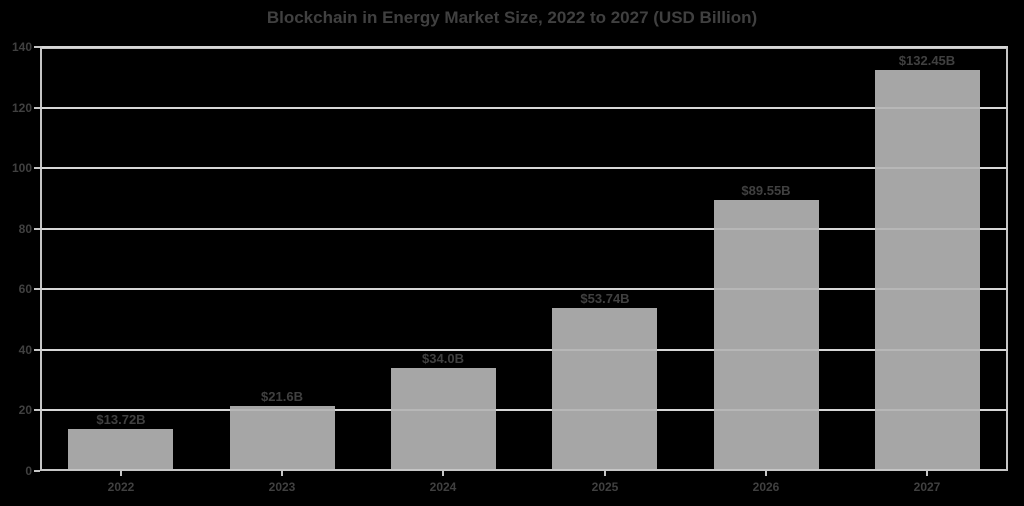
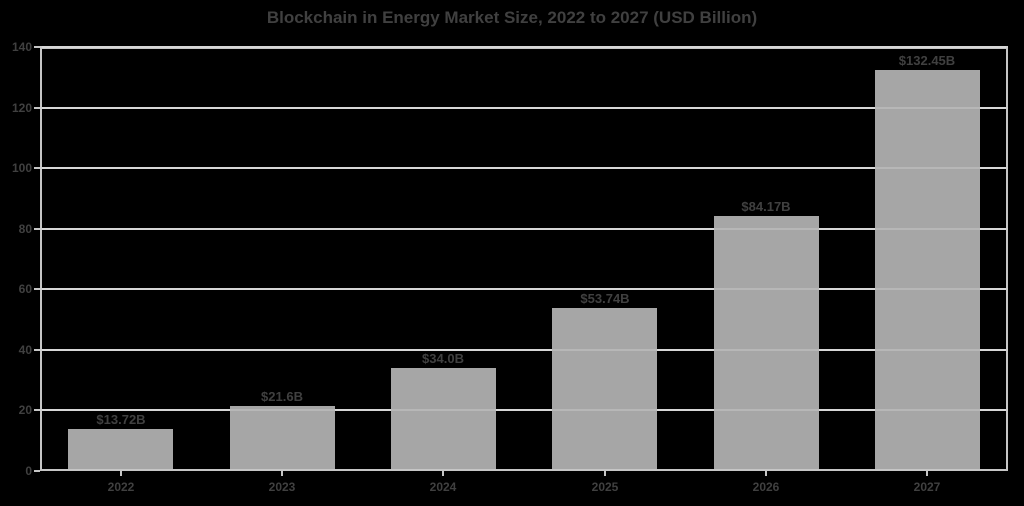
2026: $89.55B -> $84.17B
